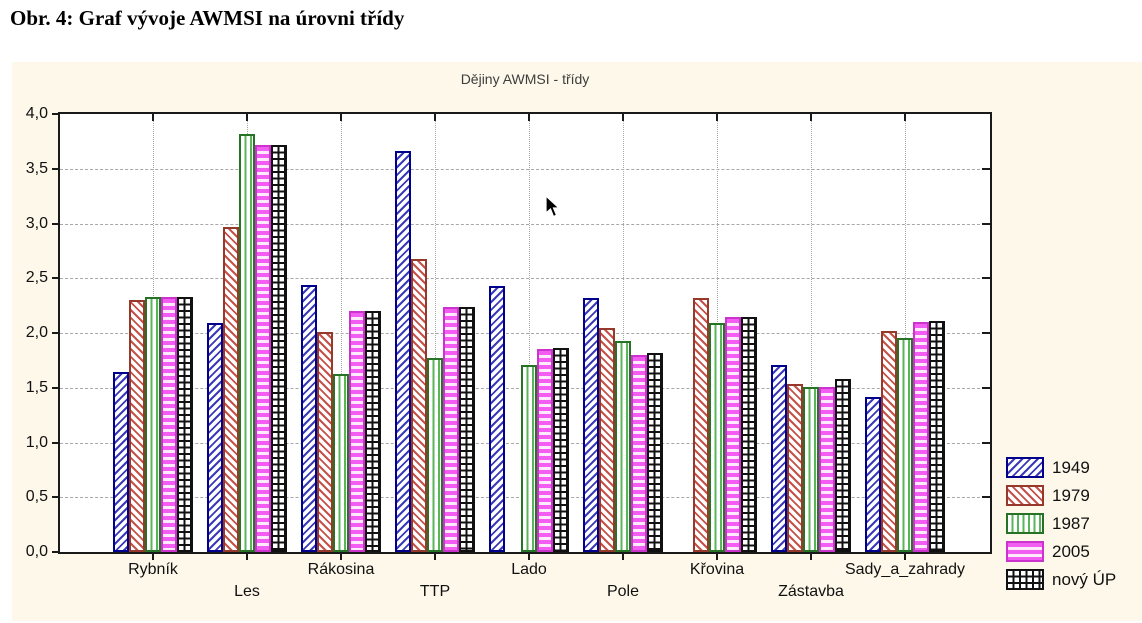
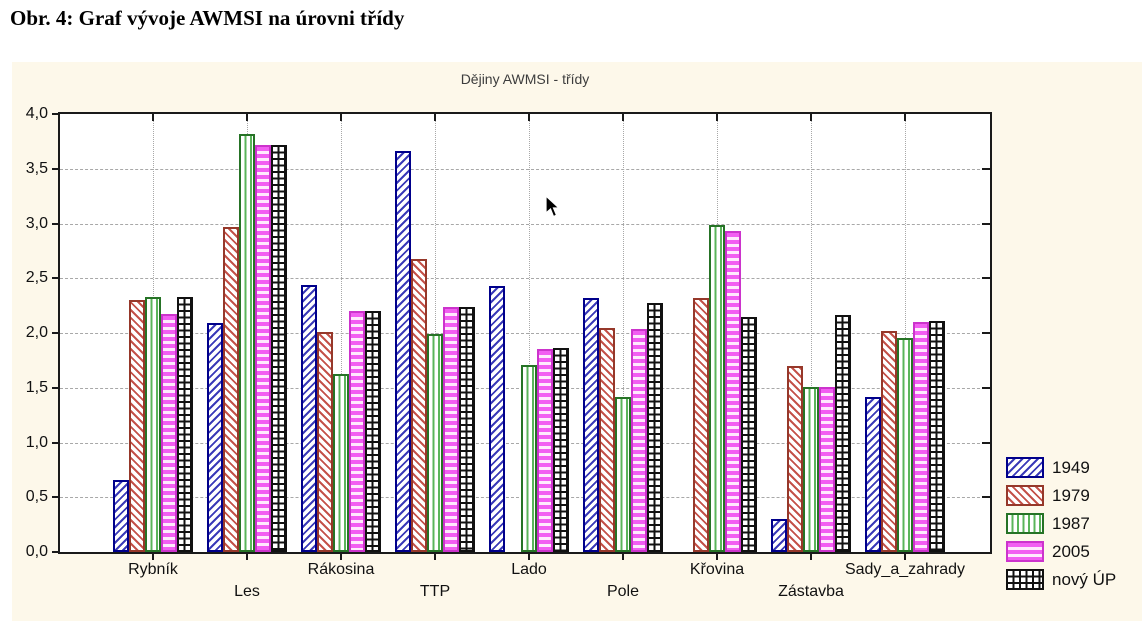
1949/Rybník: 1,64 -> 0,66
2005/Rybník: 2,33 -> 2,17
1987/TTP: 1,77 -> 1,99
1987/Pole: 1,93 -> 1,42
2005/Pole: 1,80 -> 2,04
nový ÚP/Pole: 1,82 -> 2,27
1987/Křovina: 2,09 -> 2,99
2005/Křovina: 2,15 -> 2,93
1949/Zástavba: 1,71 -> 0,30
1979/Zástavba: 1,53 -> 1,70
nový ÚP/Zástavba: 1,58 -> 2,16
